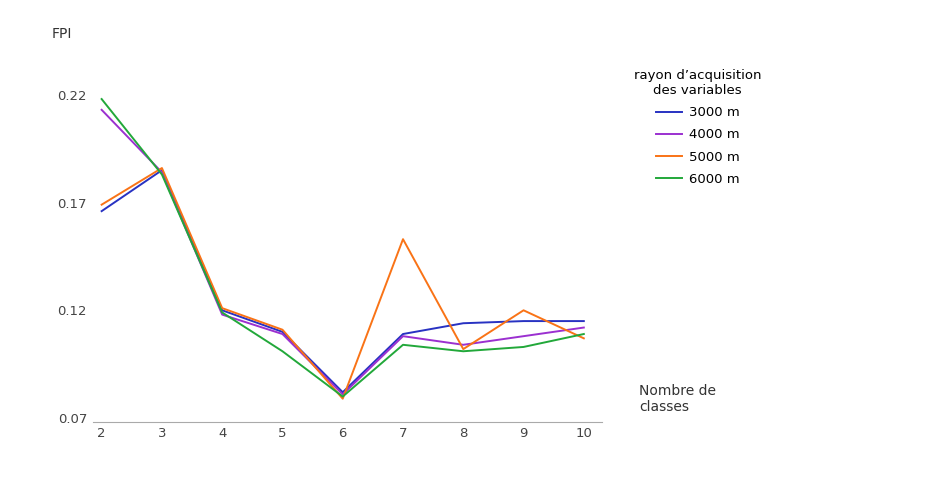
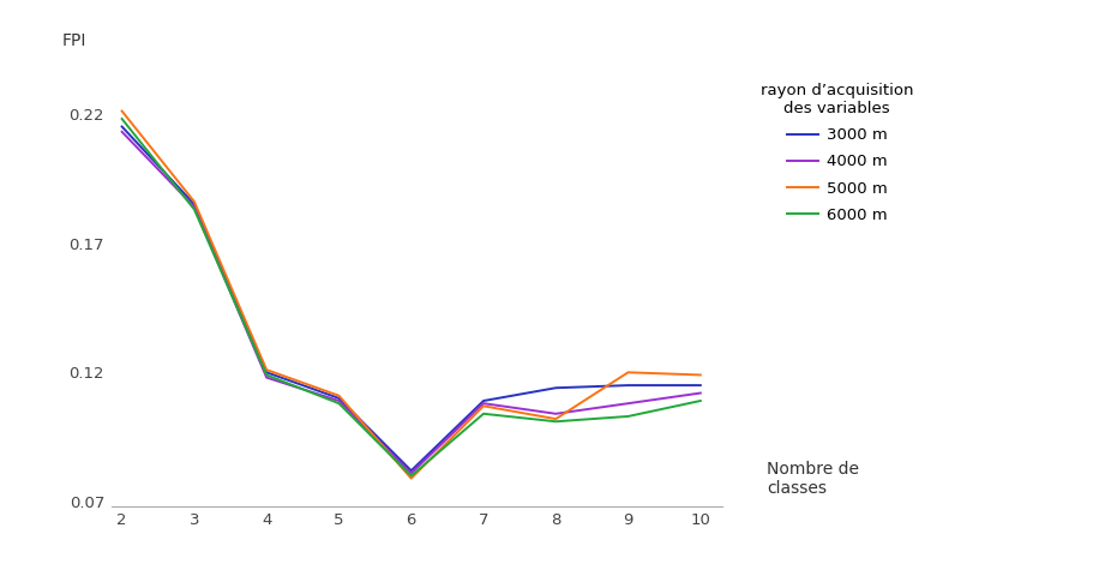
3000 m/2: 0.166 -> 0.215
5000 m/2: 0.169 -> 0.221
6000 m/5: 0.101 -> 0.108
5000 m/7: 0.153 -> 0.107
5000 m/10: 0.107 -> 0.119
